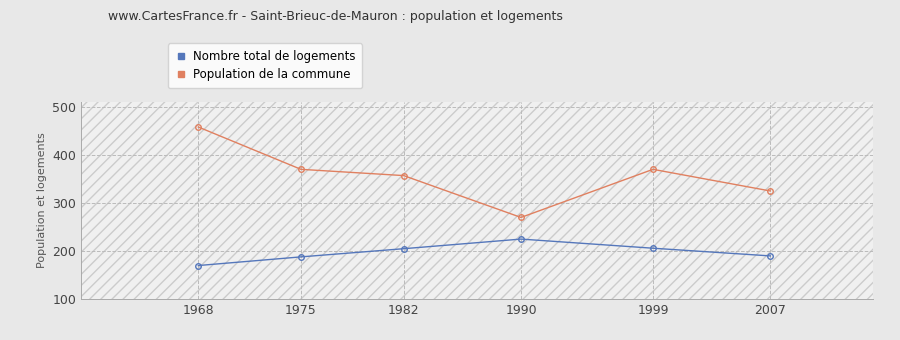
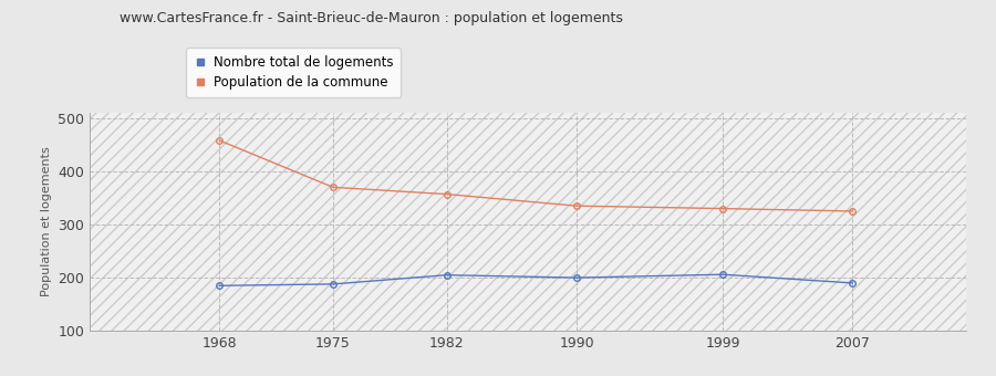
Nombre total de logements/1968: 170 -> 185
Nombre total de logements/1990: 225 -> 200
Population de la commune/1990: 270 -> 335
Population de la commune/1999: 370 -> 330
